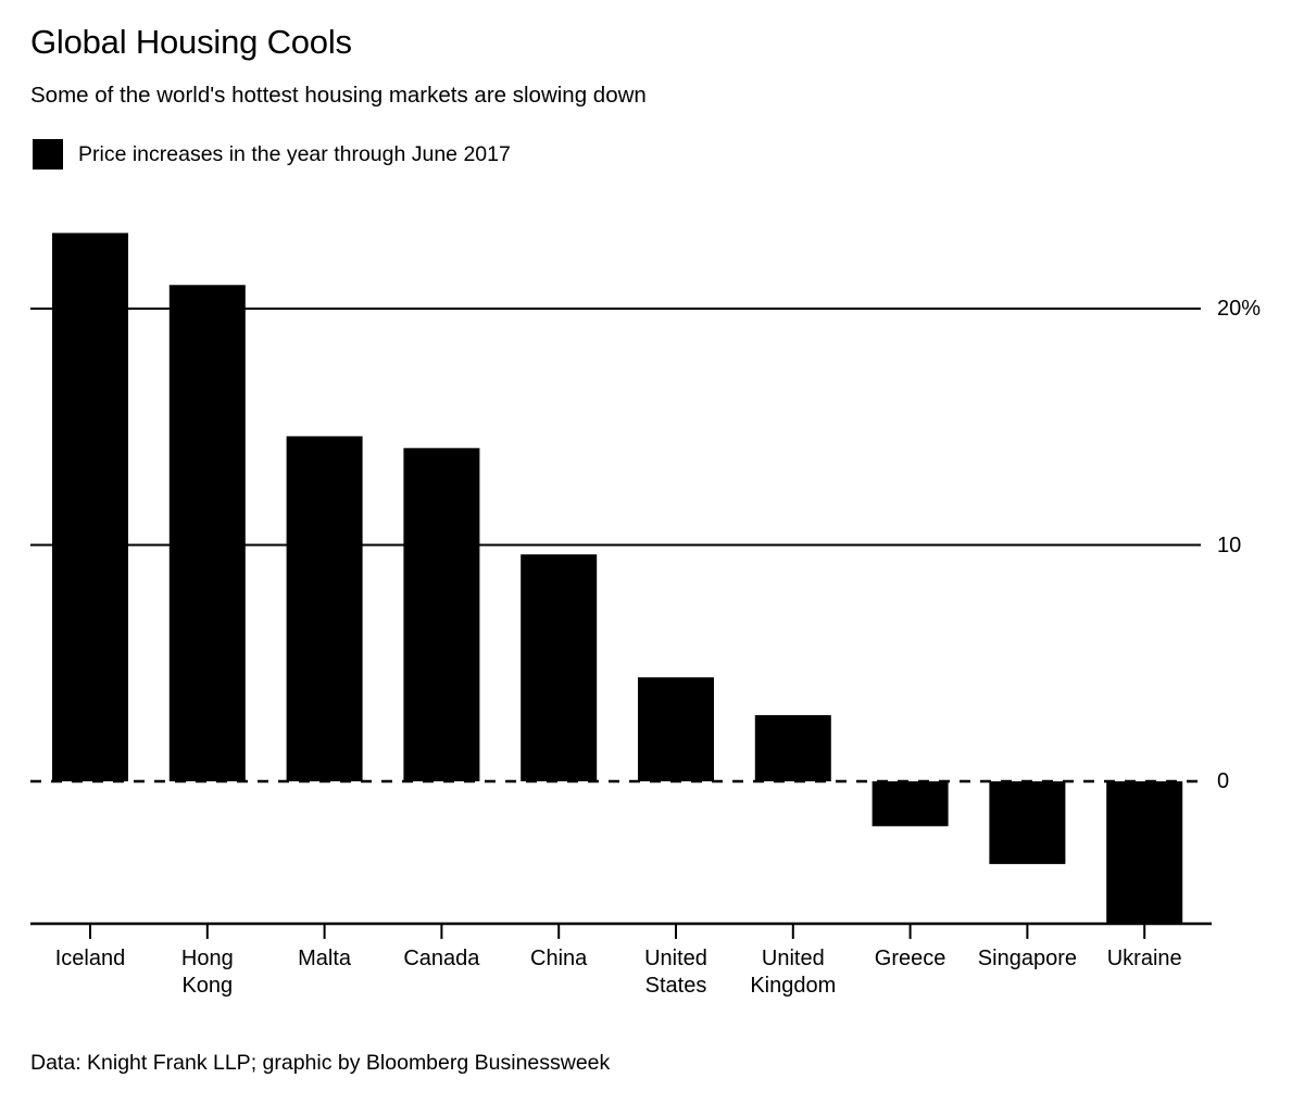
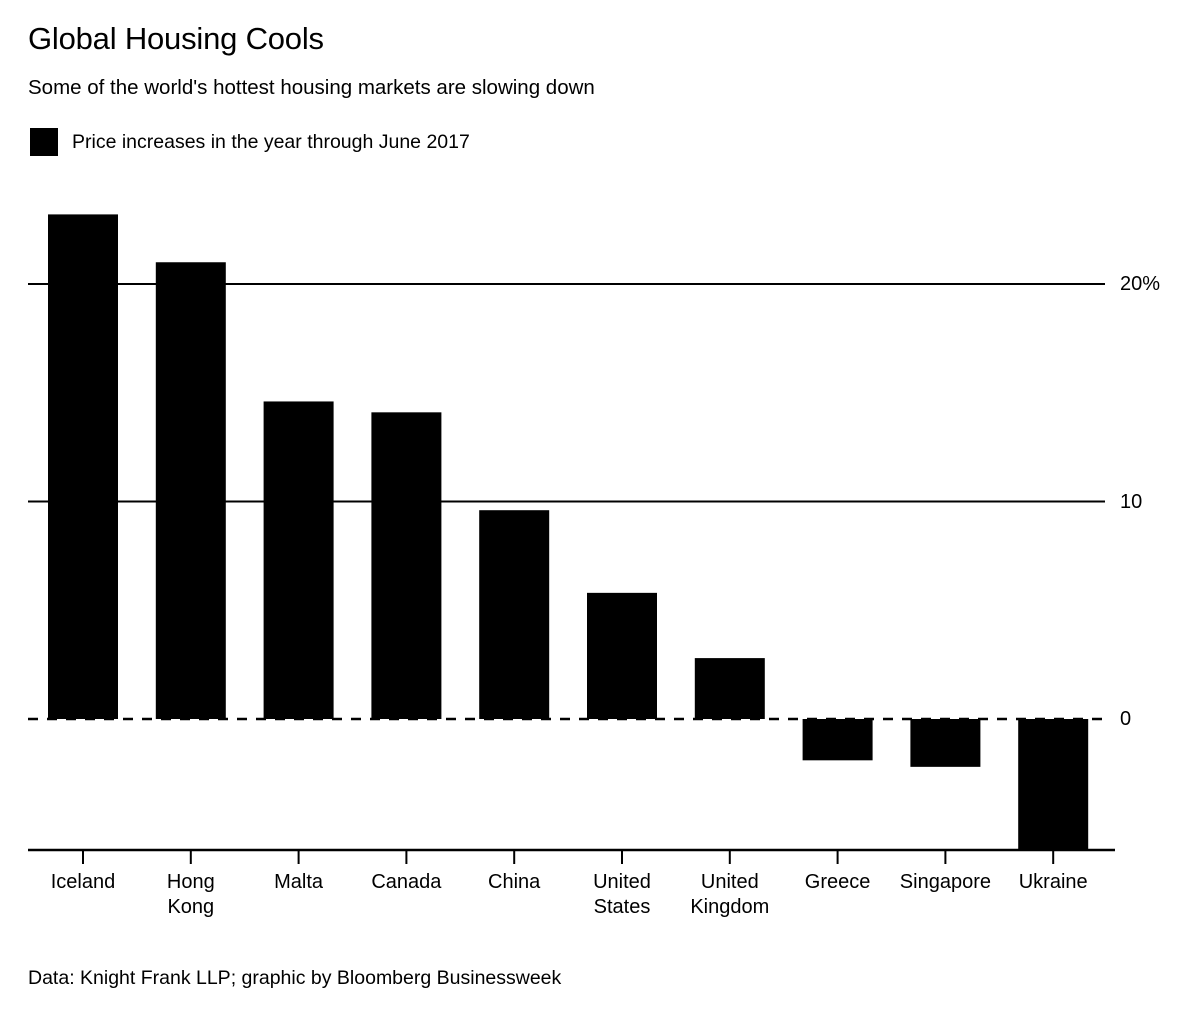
United States: 4.4% -> 5.8%
Singapore: -3.5% -> -2.2%
